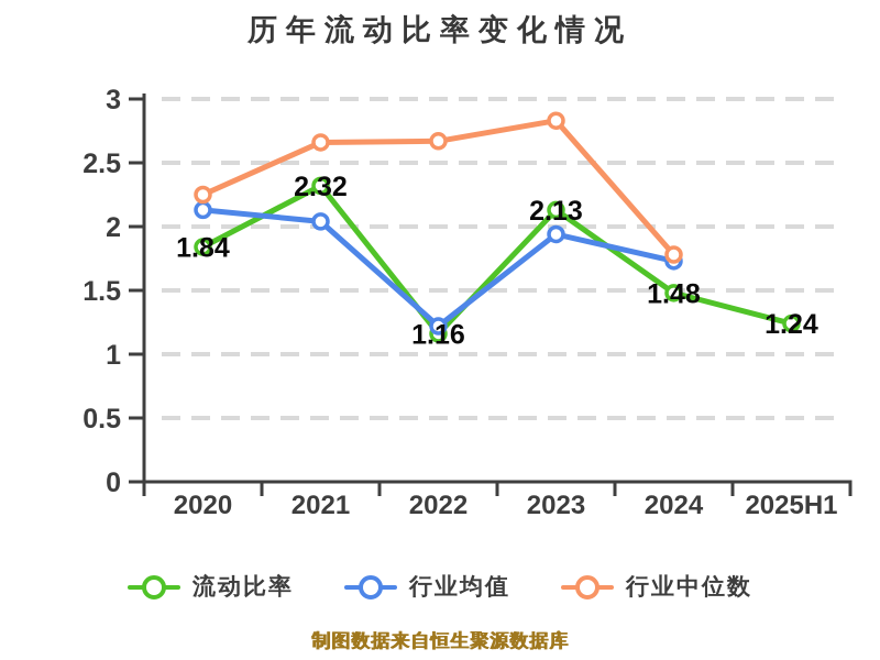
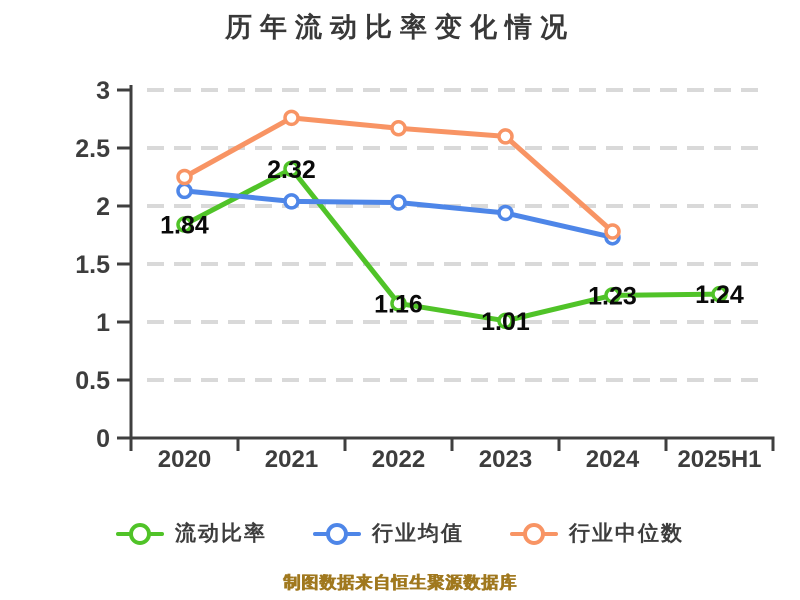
行业中位数/2021: 2.66 -> 2.76
行业均值/2022: 1.22 -> 2.03
流动比率/2023: 2.13 -> 1.01
行业中位数/2023: 2.83 -> 2.60
流动比率/2024: 1.48 -> 1.23
